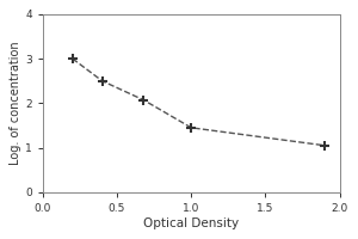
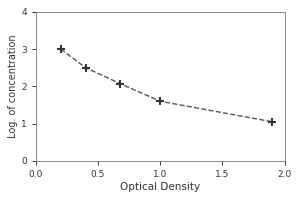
1.0: 1.45 -> 1.60
